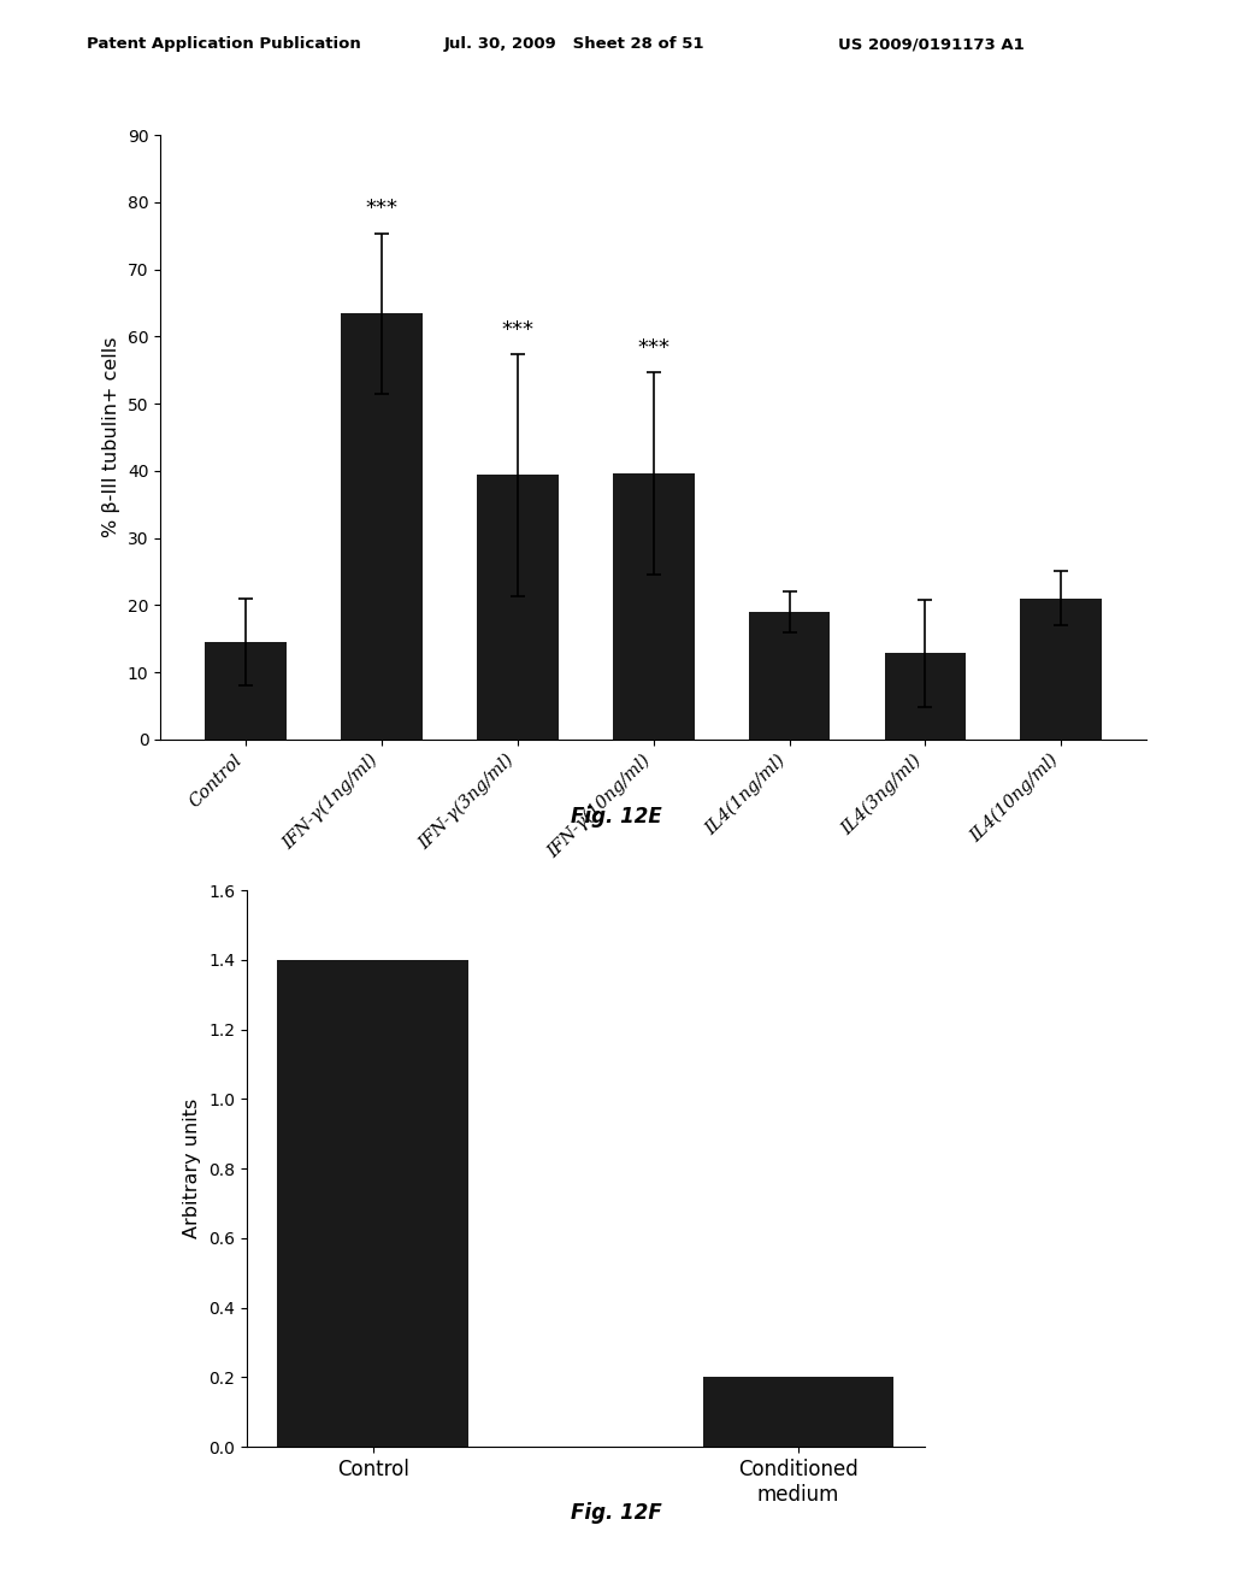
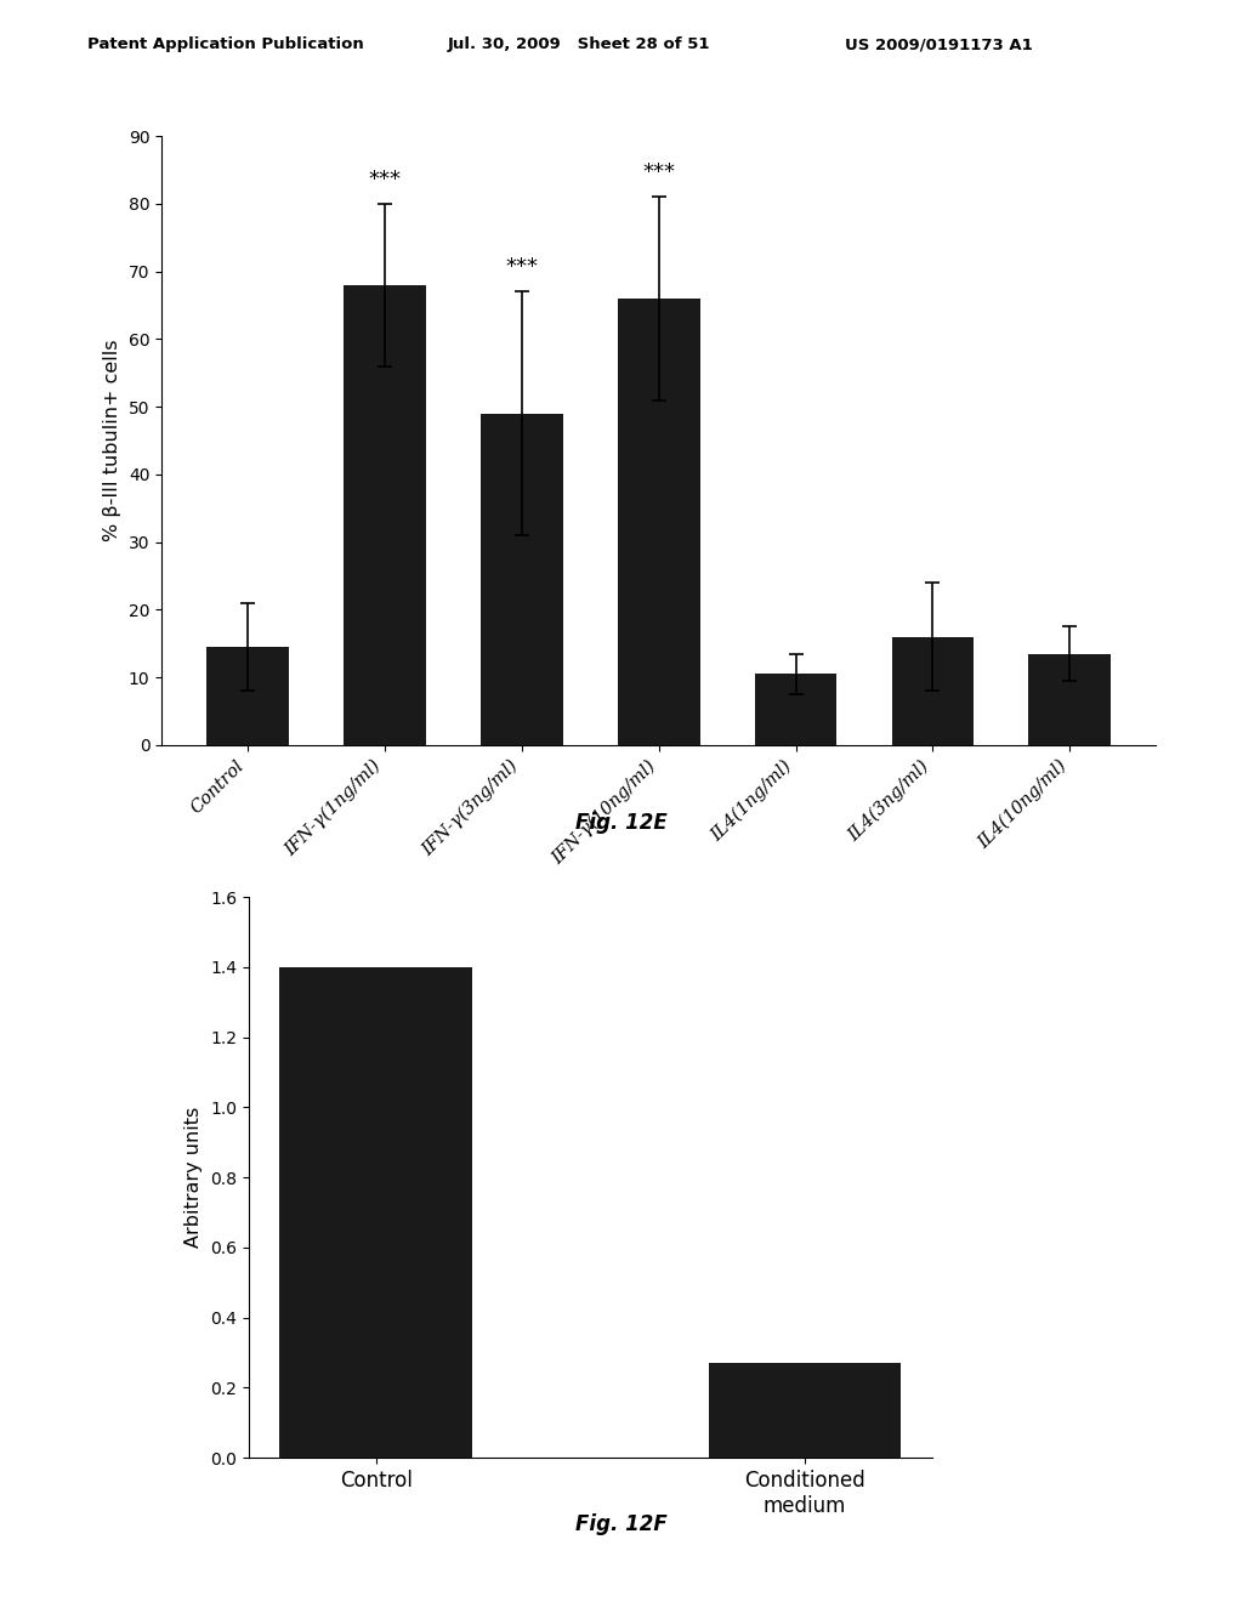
IFN-γ(1ng/ml): 63.4 -> 68.0
IFN-γ(3ng/ml): 39.4 -> 49.0
IFN-γ(10ng/ml): 39.6 -> 66.0
IL4(1ng/ml): 19.0 -> 10.5
IL4(3ng/ml): 12.8 -> 16.0
IL4(10ng/ml): 21.0 -> 13.5
Conditioned medium: 0.20 -> 0.27
